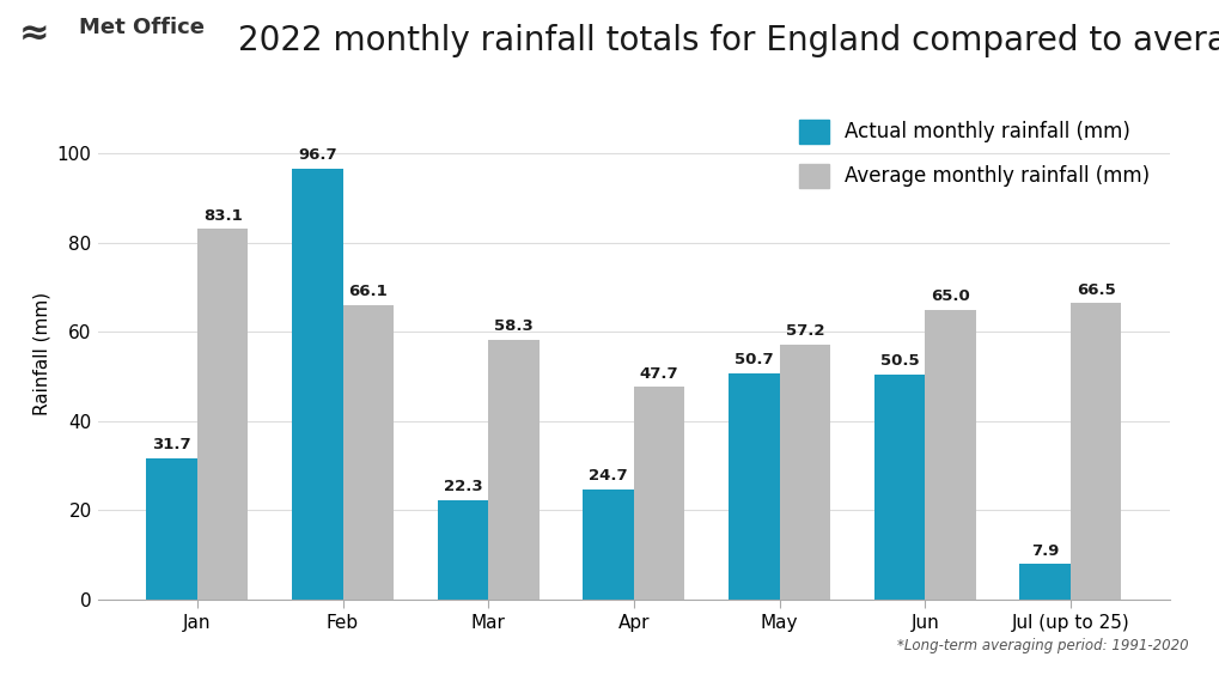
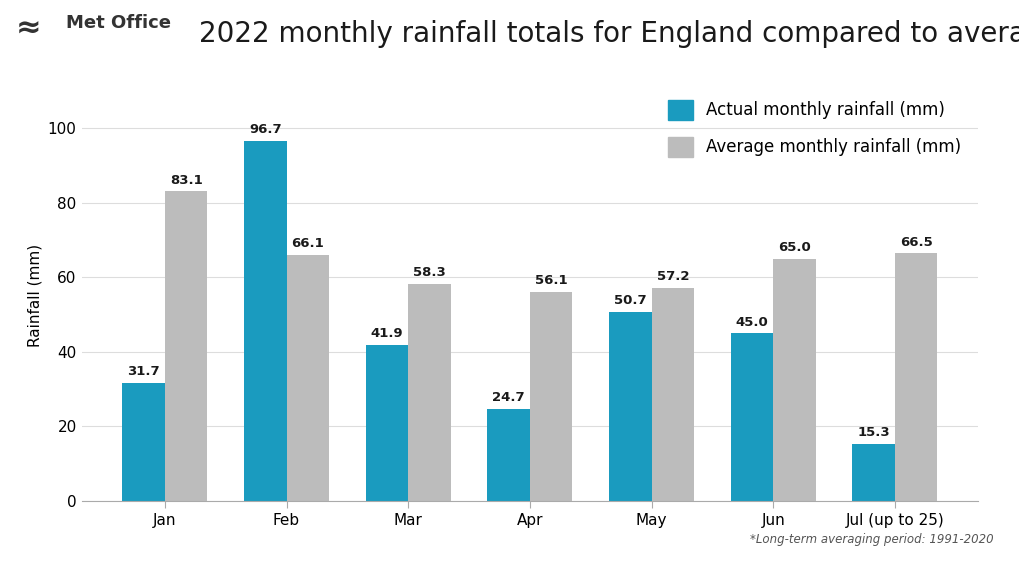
Actual monthly rainfall (mm)/Mar: 22.3 -> 41.9
Average monthly rainfall (mm)/Apr: 47.7 -> 56.1
Actual monthly rainfall (mm)/Jun: 50.5 -> 45.0
Actual monthly rainfall (mm)/Jul (up to 25): 7.9 -> 15.3
